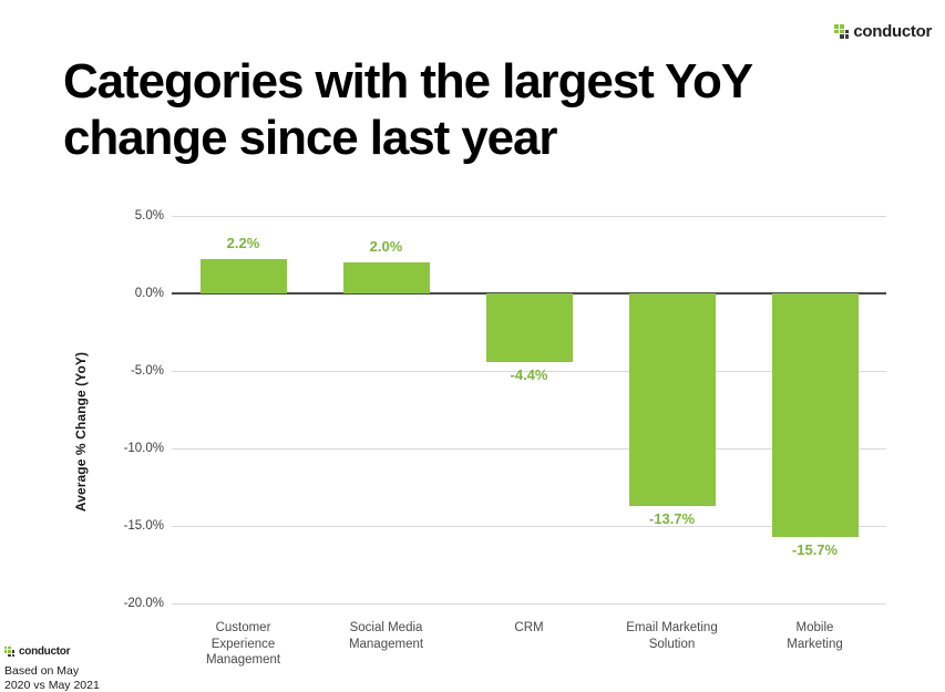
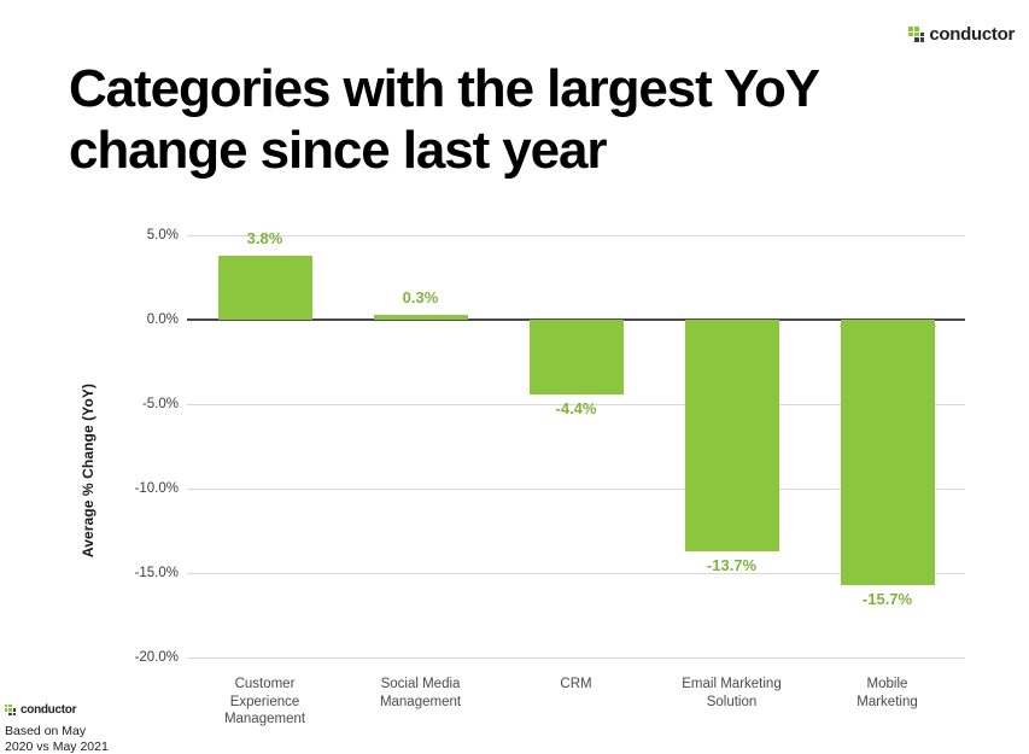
Customer Experience Management: 2.2% -> 3.8%
Social Media Management: 2.0% -> 0.3%
